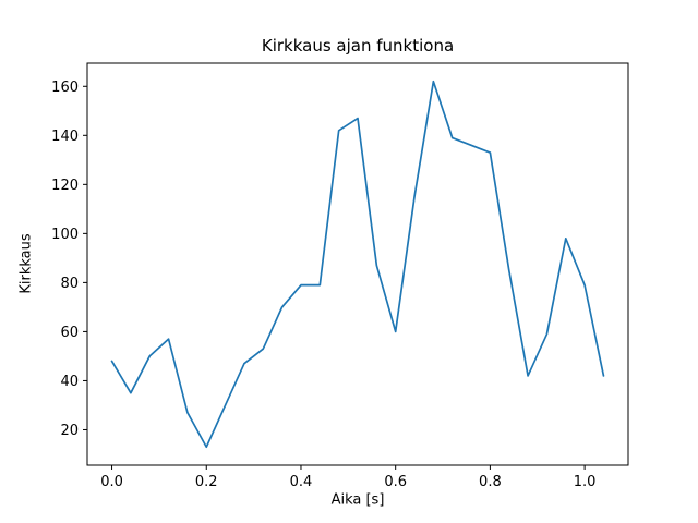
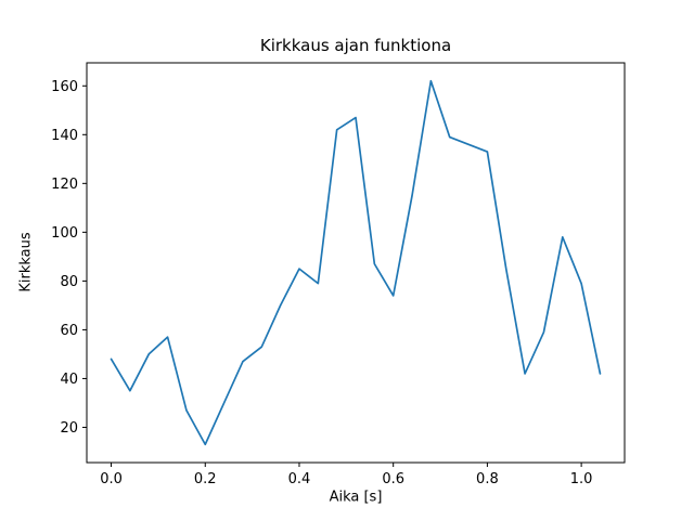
0.4: 79 -> 85
0.6: 60 -> 74
